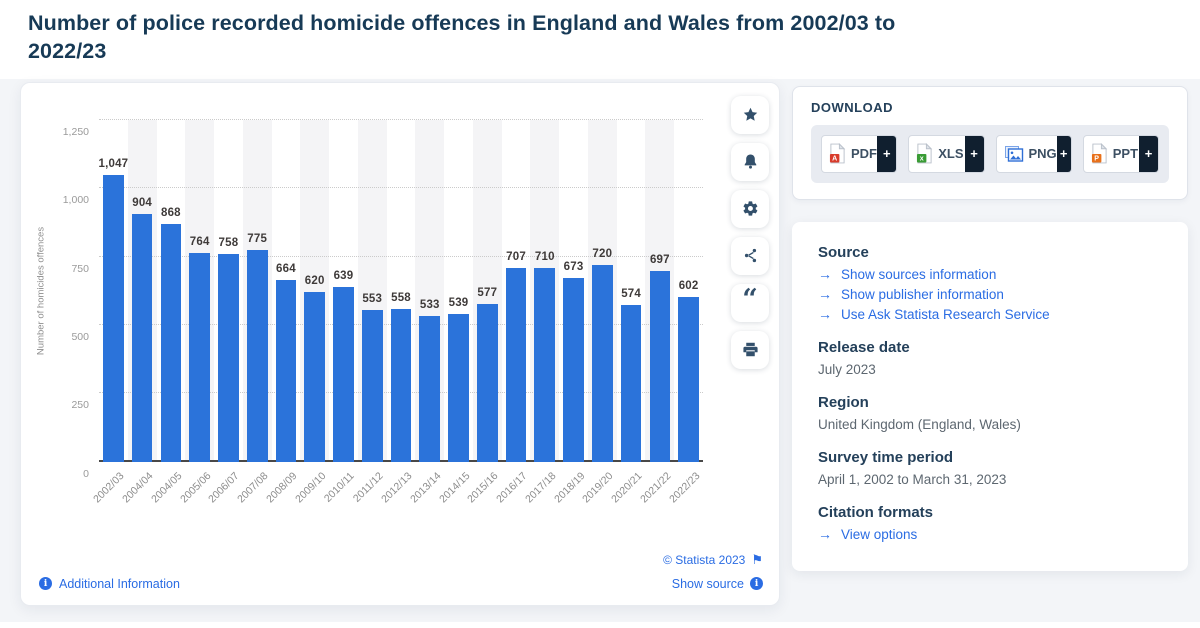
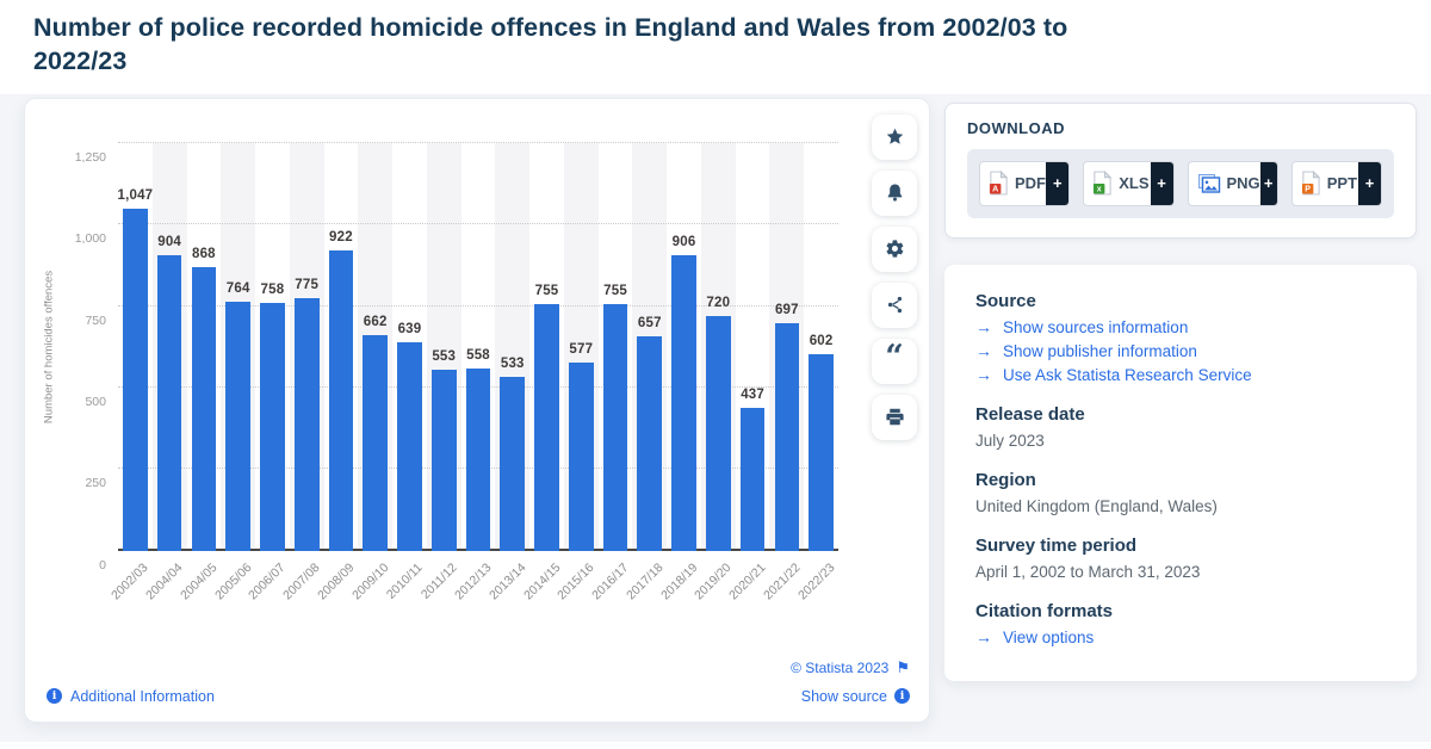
2008/09: 664 -> 922
2009/10: 620 -> 662
2014/15: 539 -> 755
2016/17: 707 -> 755
2017/18: 710 -> 657
2018/19: 673 -> 906
2020/21: 574 -> 437
